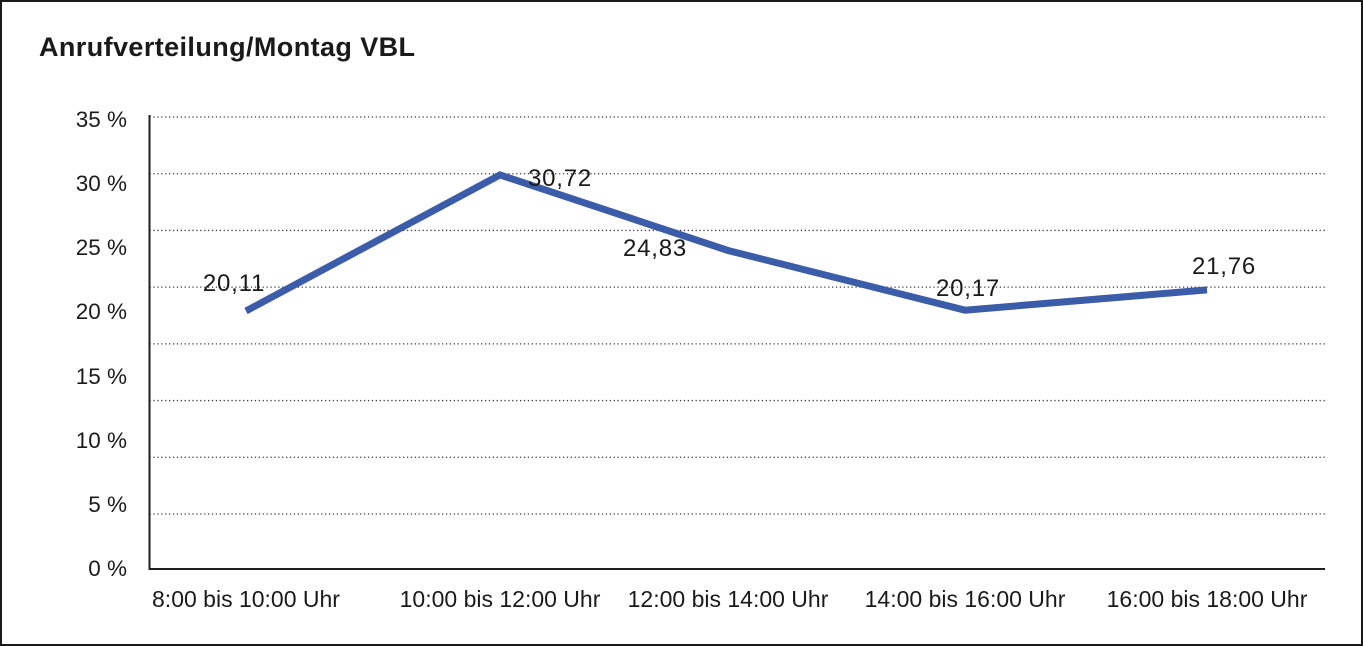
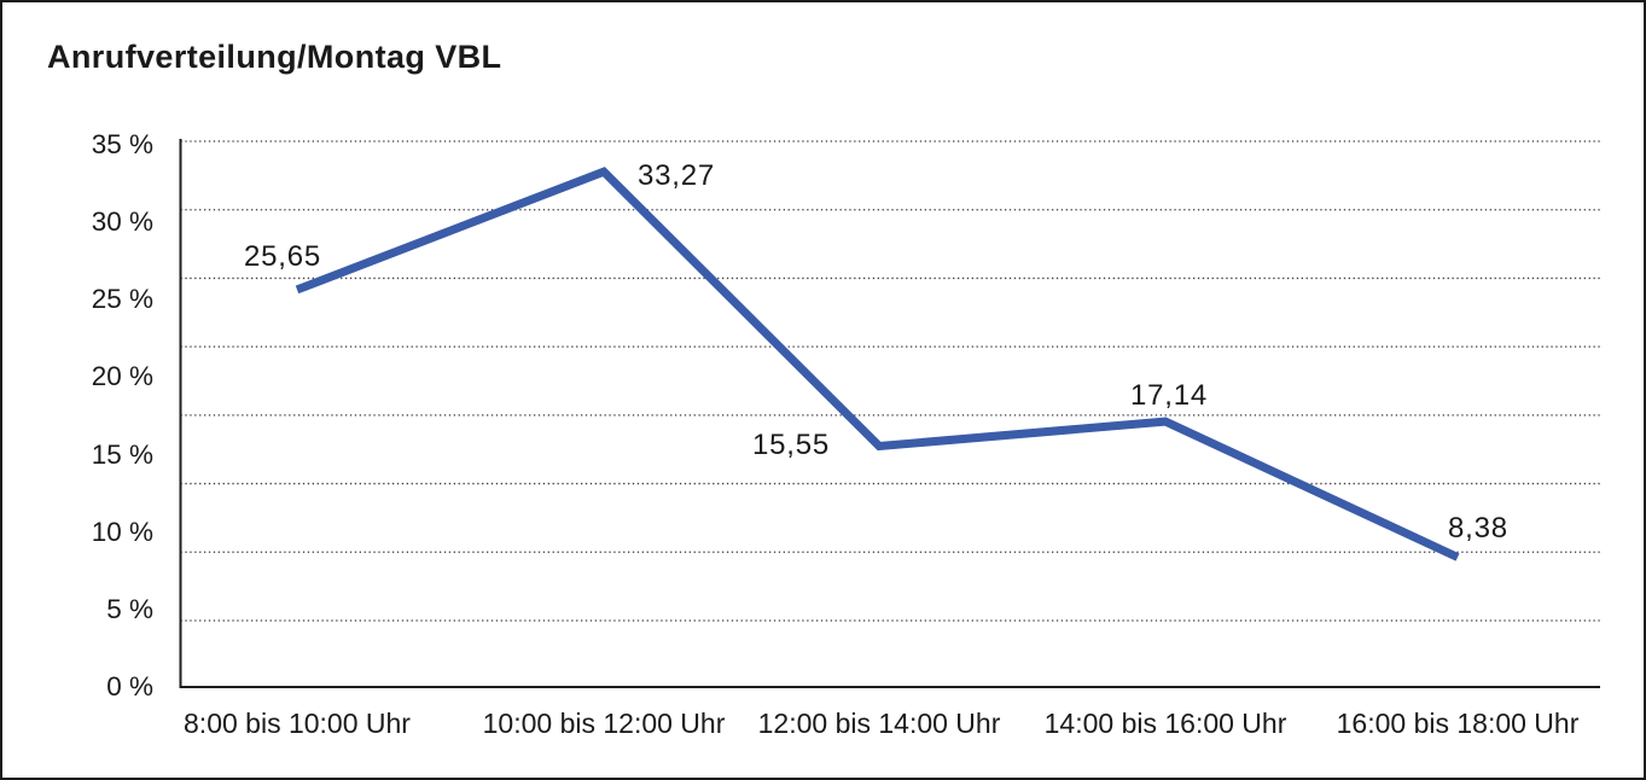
8:00 bis 10:00 Uhr: 20,11 -> 25,65
10:00 bis 12:00 Uhr: 30,72 -> 33,27
12:00 bis 14:00 Uhr: 24,83 -> 15,55
14:00 bis 16:00 Uhr: 20,17 -> 17,14
16:00 bis 18:00 Uhr: 21,76 -> 8,38
